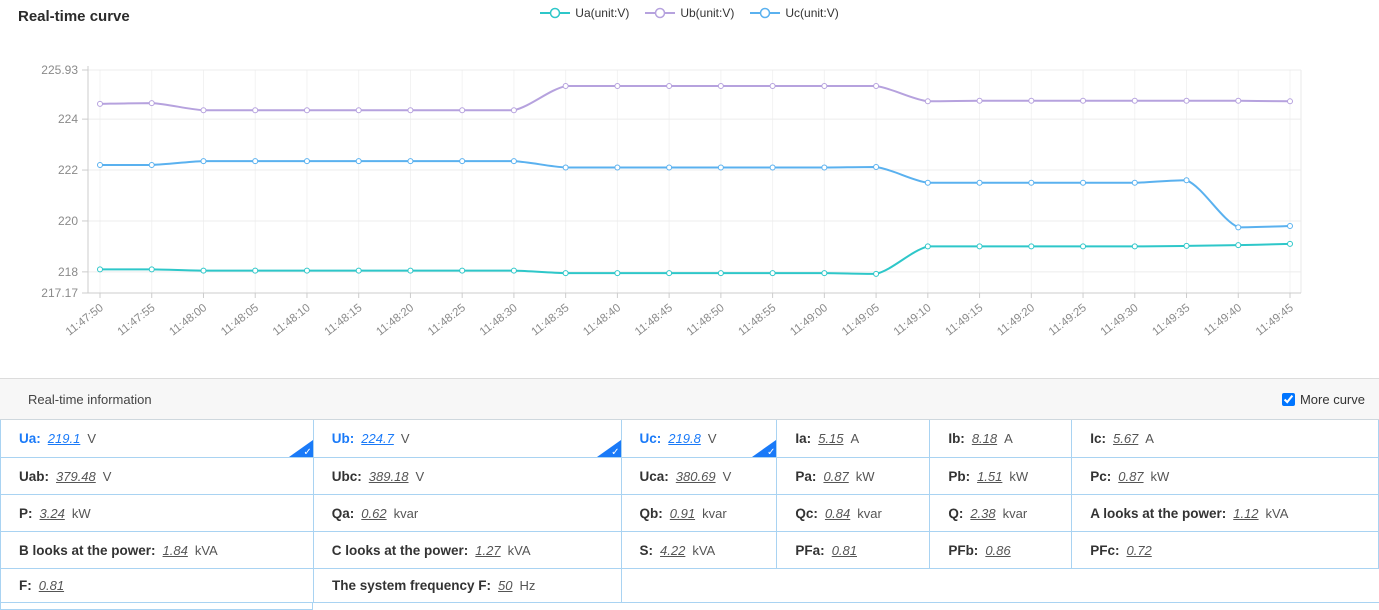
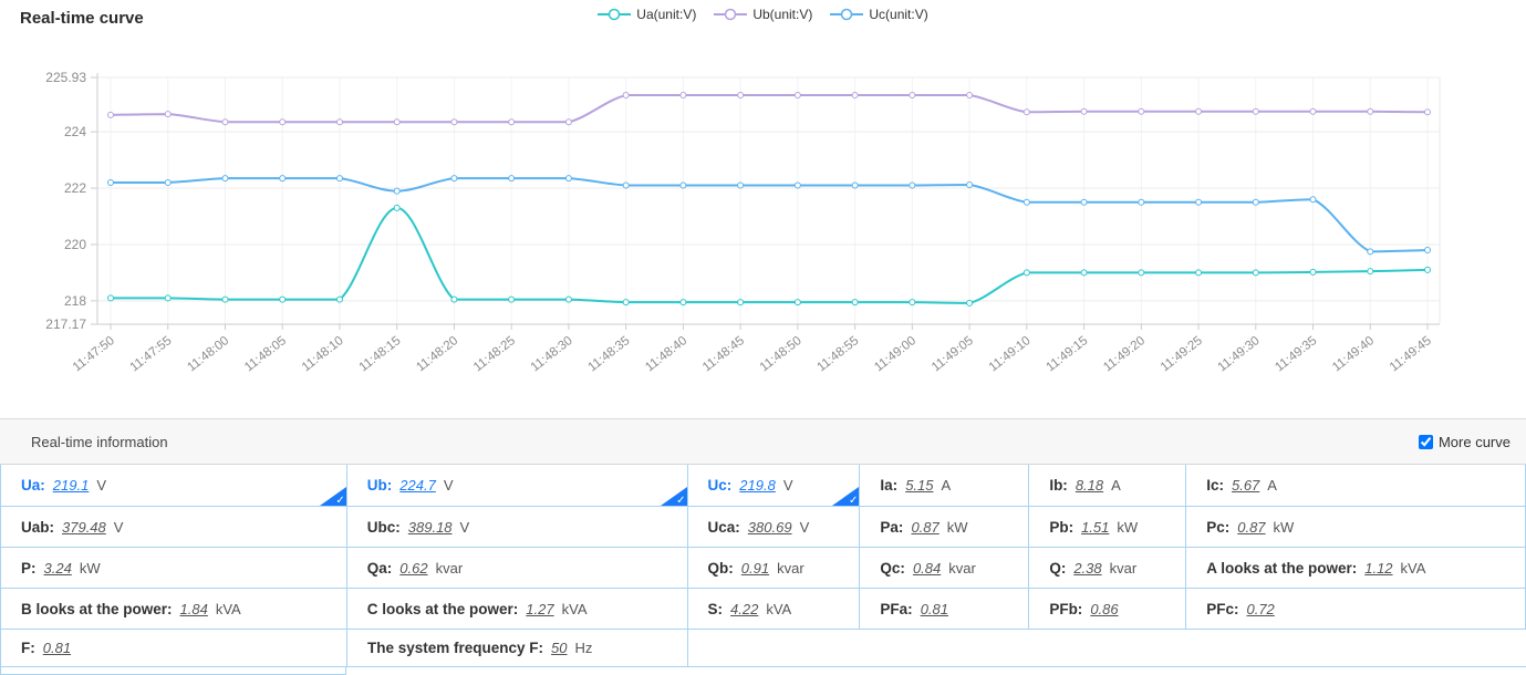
Ua(unit:V)/11:48:15: 218.1 -> 221.3
Uc(unit:V)/11:48:15: 222.3 -> 221.9
